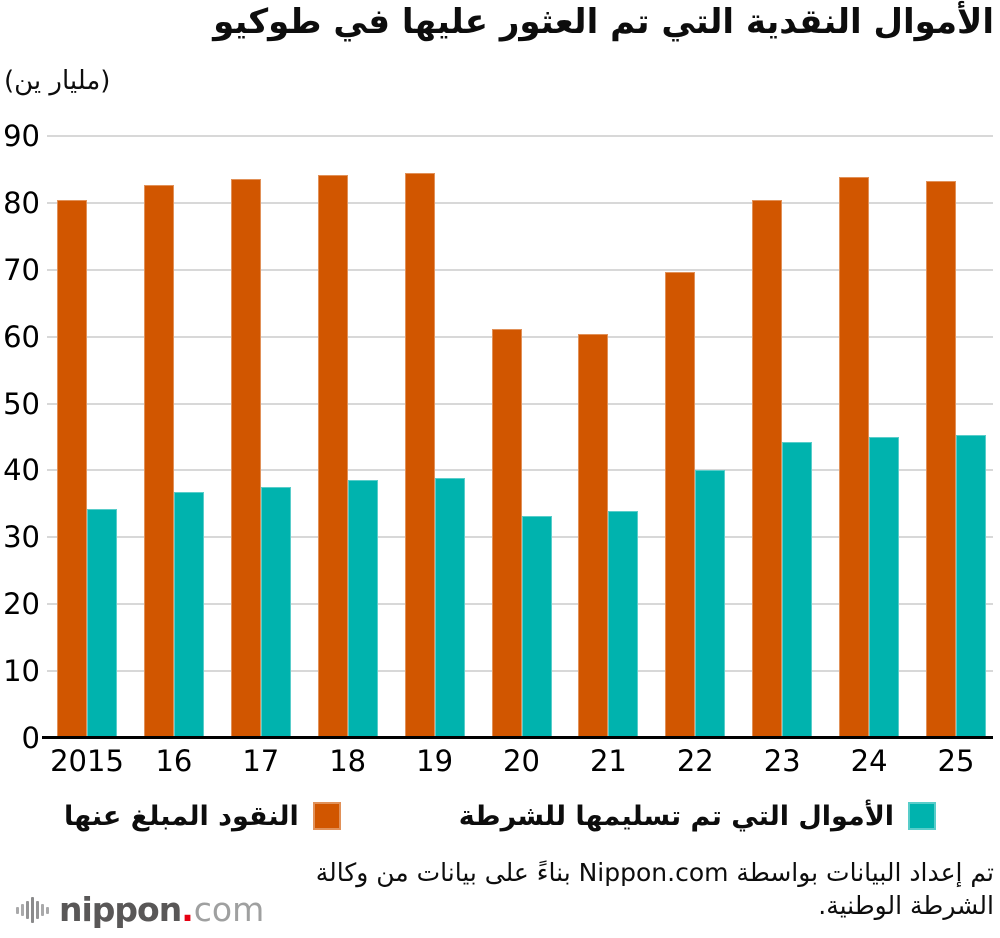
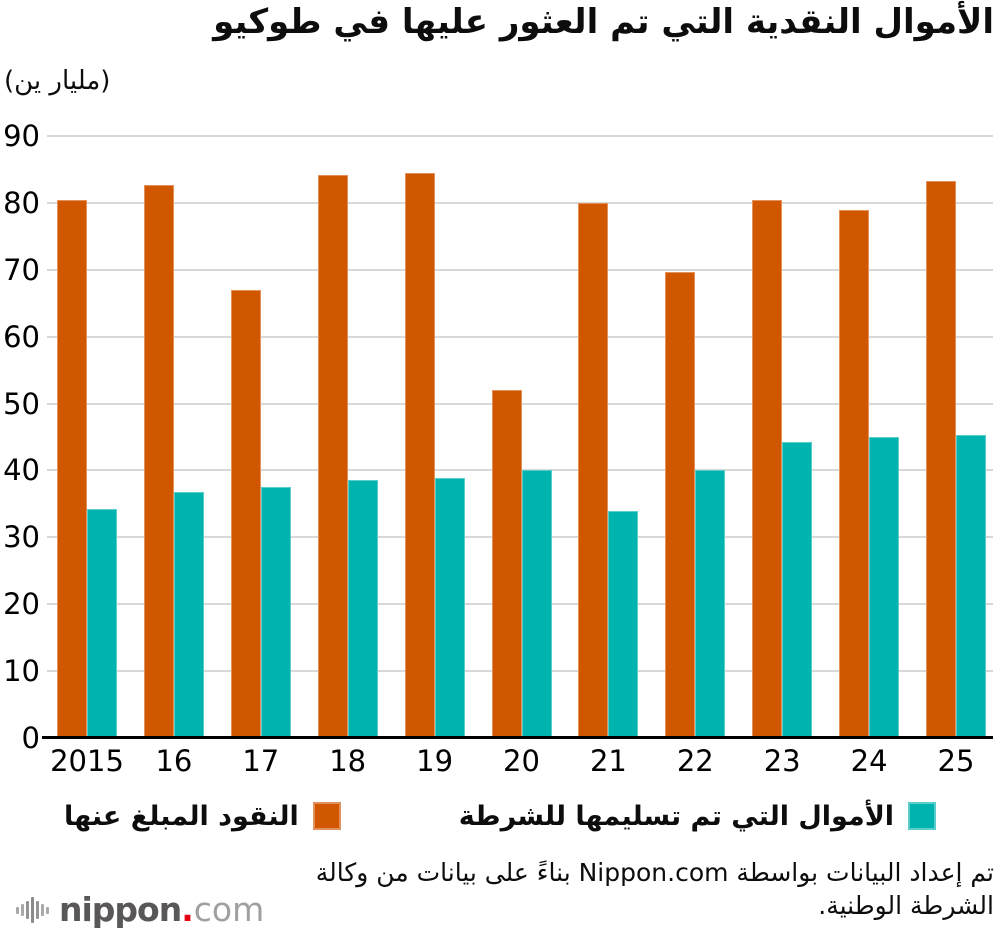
النقود المبلغ عنها/17: 84 -> 67
النقود المبلغ عنها/20: 61 -> 52
الأموال التي تم تسليمها للشرطة/20: 33 -> 40
النقود المبلغ عنها/21: 60 -> 80
النقود المبلغ عنها/24: 84 -> 79
